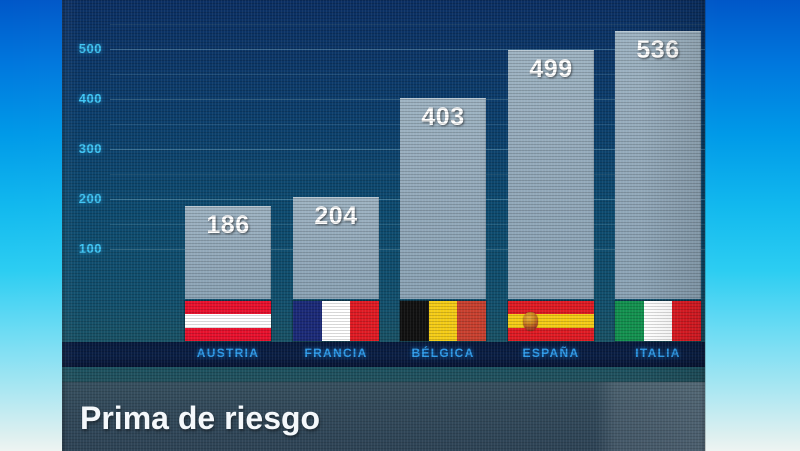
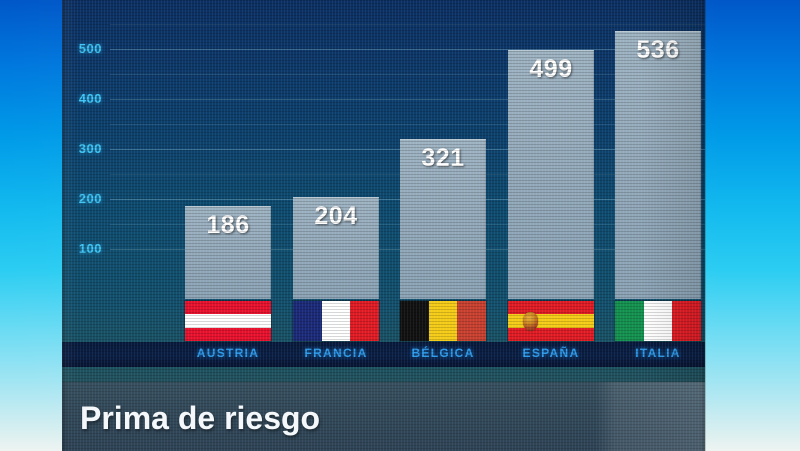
BÉLGICA: 403 -> 321
